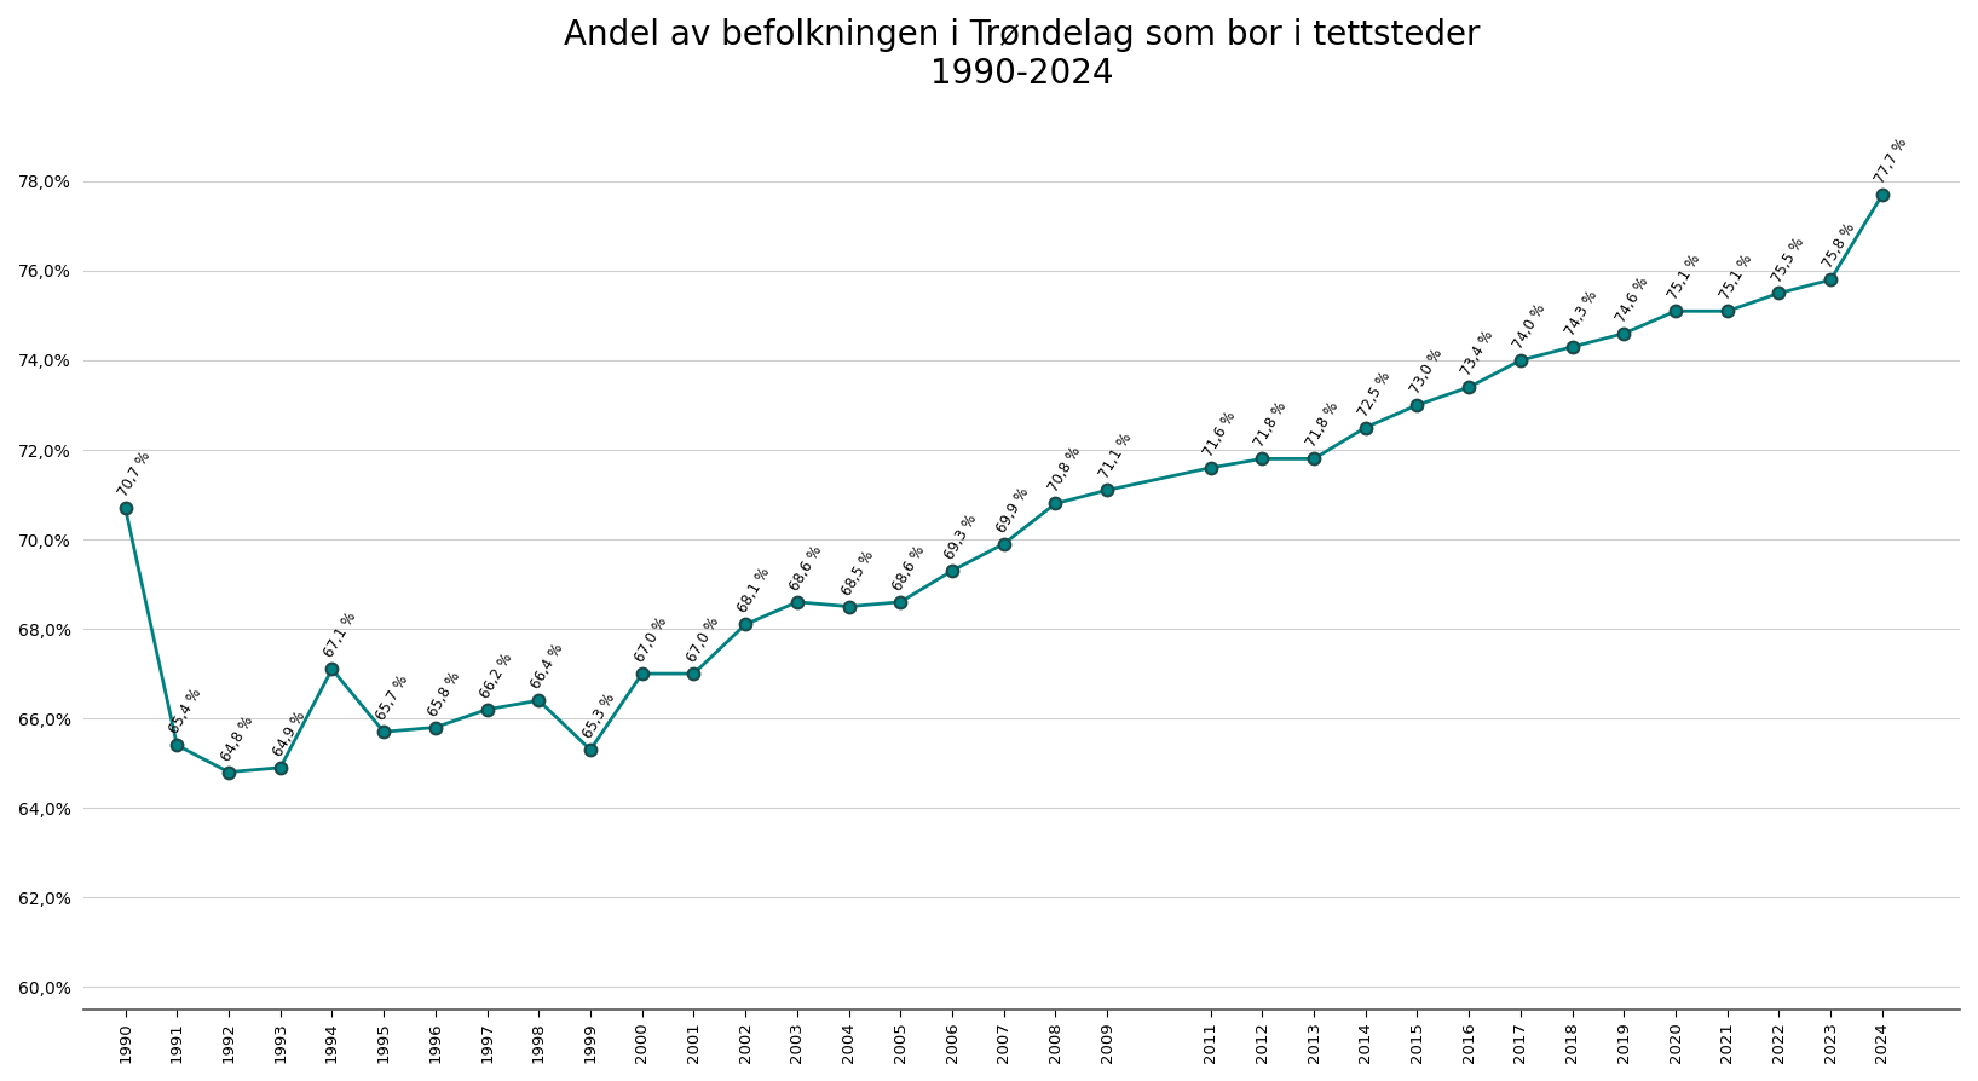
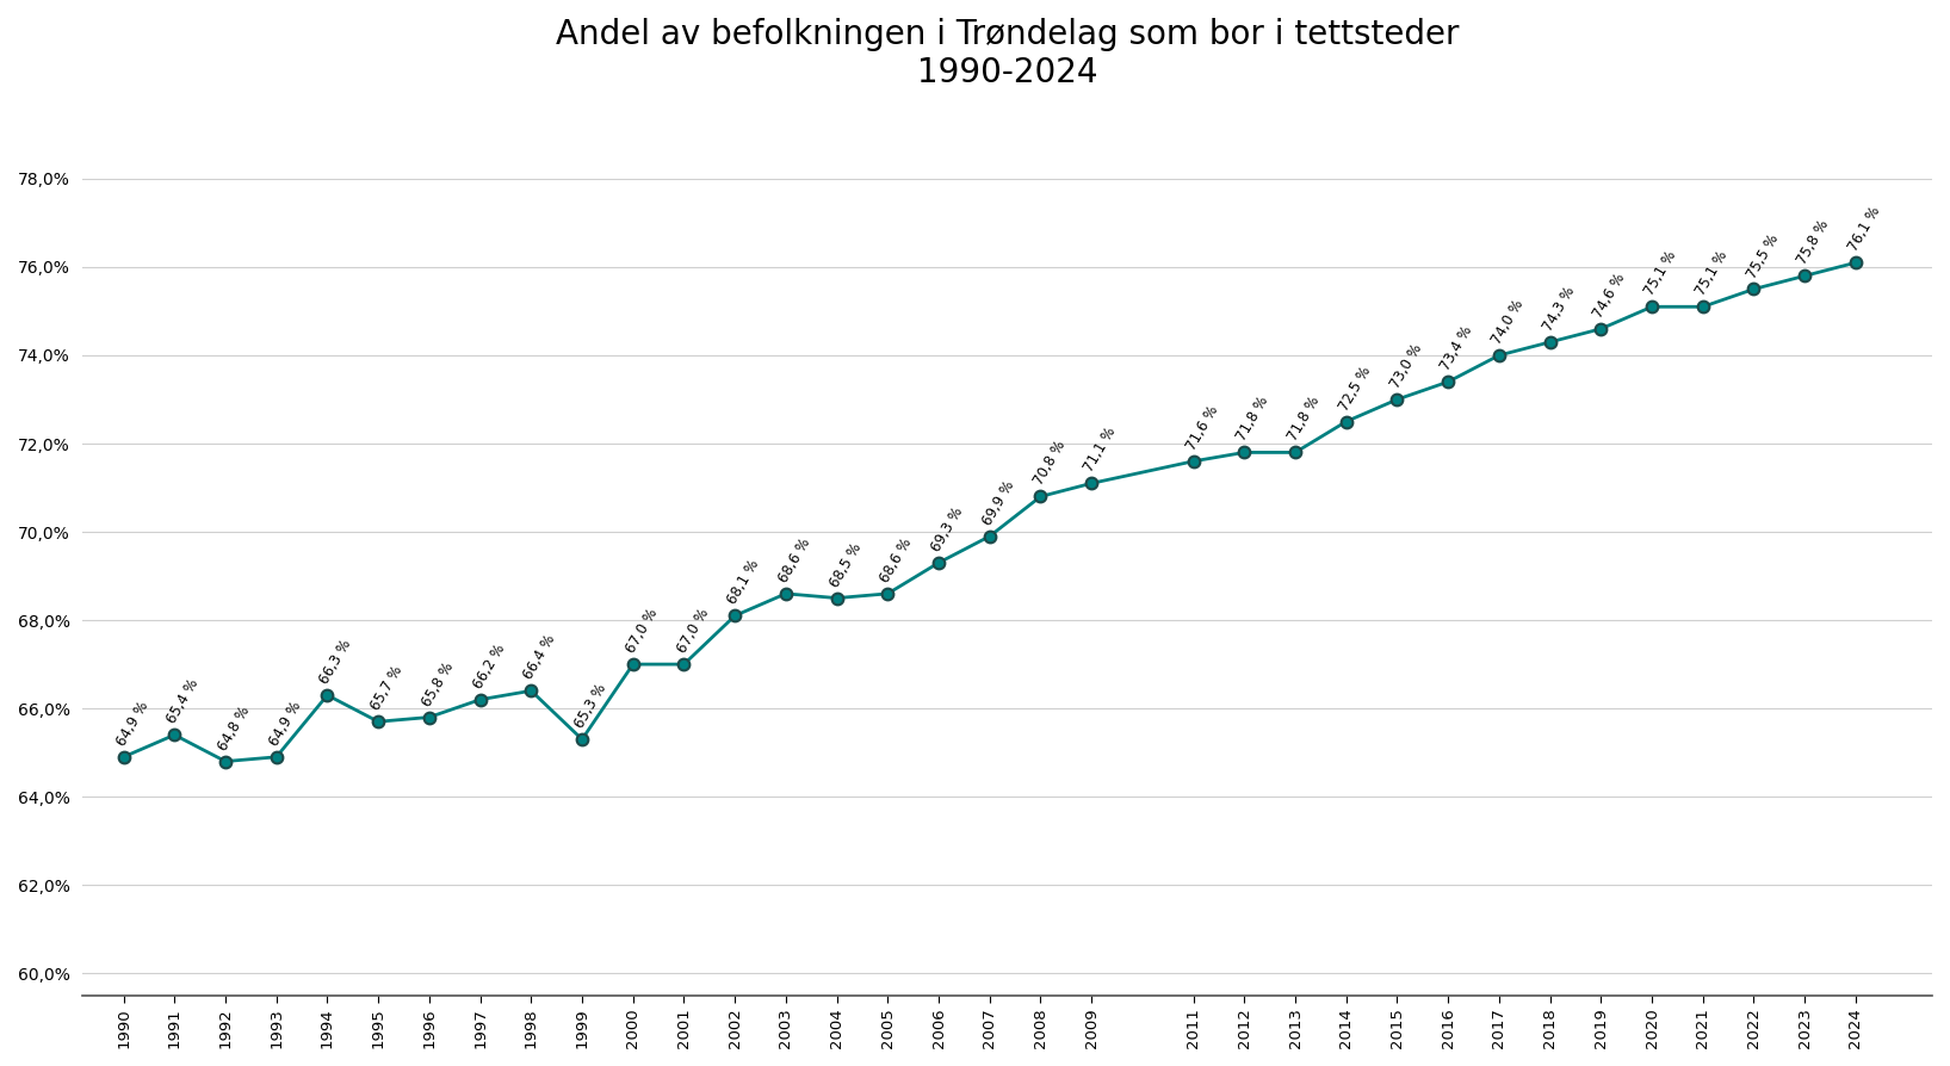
1990: 70,7 -> 64,9
1994: 67,1 -> 66,3
2024: 77,7 -> 76,1
